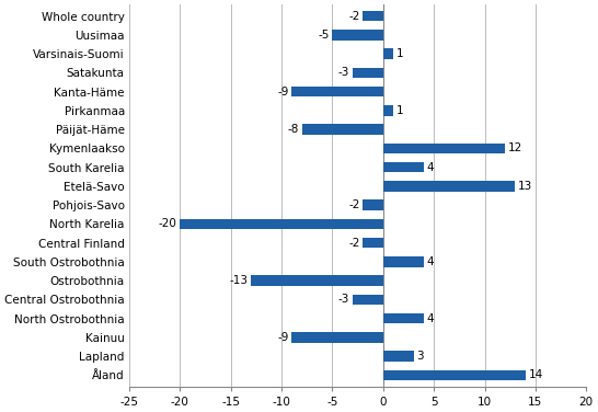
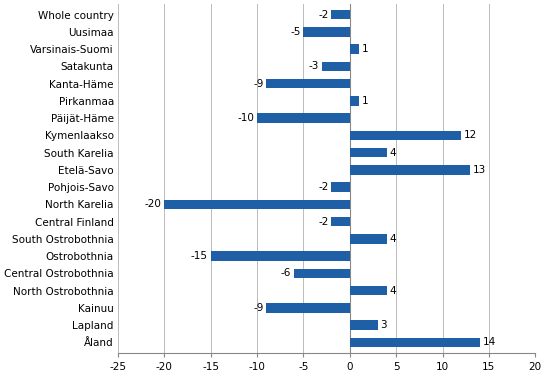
Päijät-Häme: -8 -> -10
Ostrobothnia: -13 -> -15
Central Ostrobothnia: -3 -> -6
